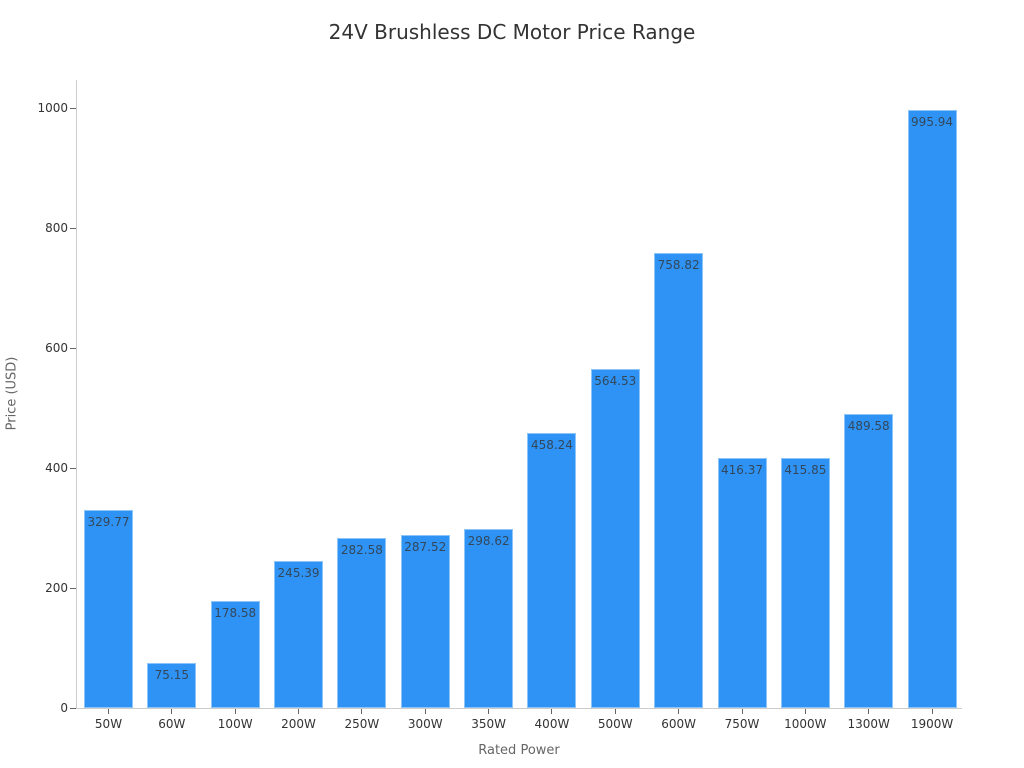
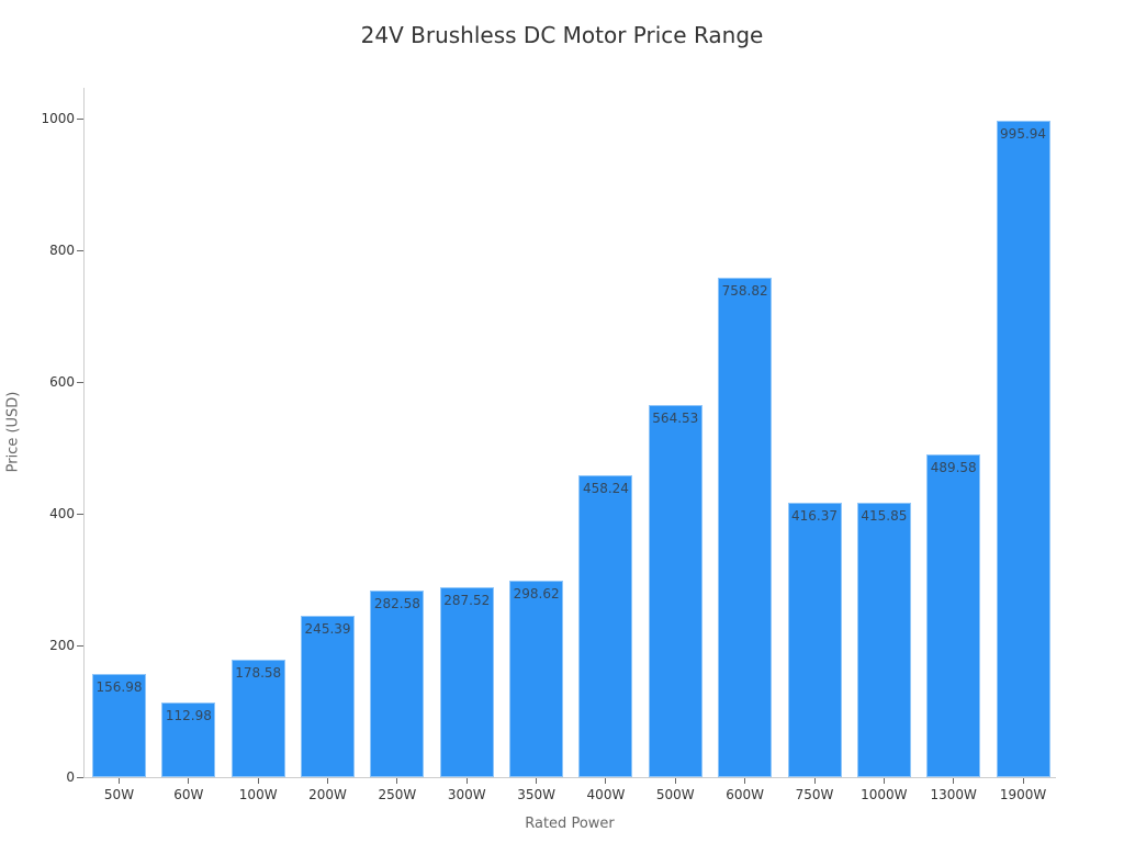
50W: 329.77 -> 156.98
60W: 75.15 -> 112.98
